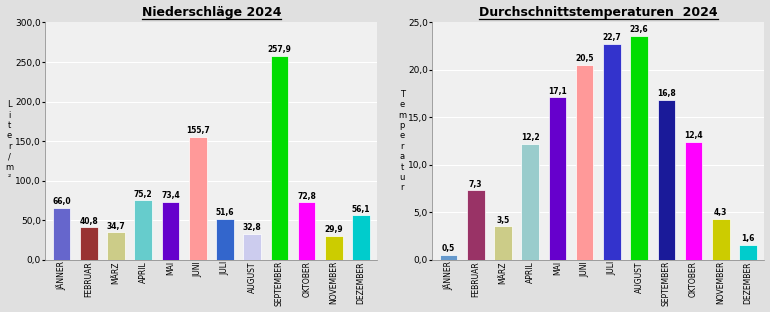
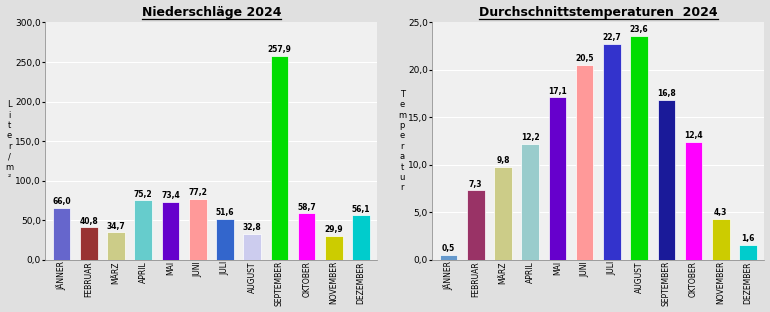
Niederschläge 2024/JUNI: 155,7 -> 77,2
Niederschläge 2024/OKTOBER: 72,8 -> 58,7
Durchschnittstemperaturen 2024/MÄRZ: 3,5 -> 9,8
